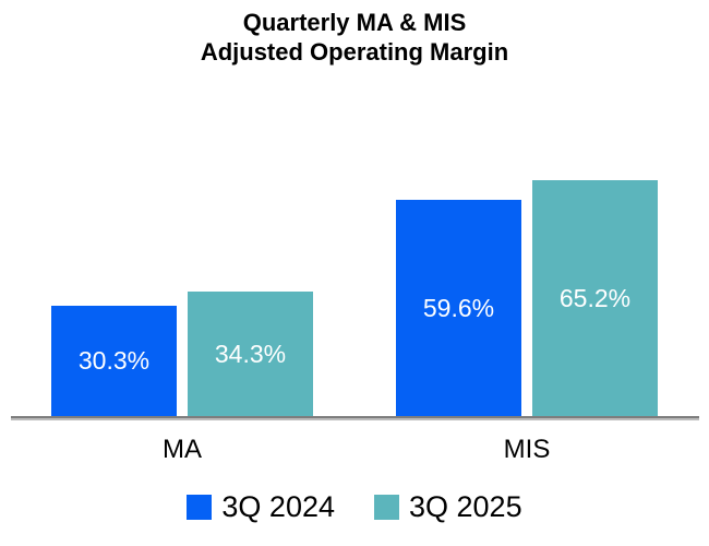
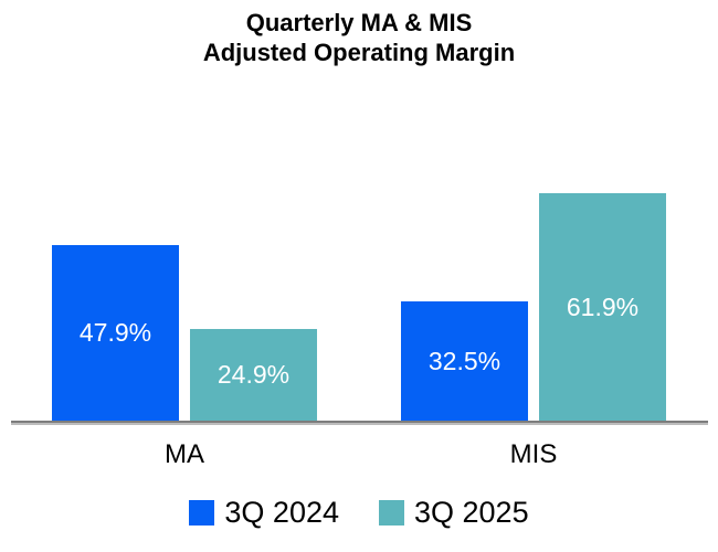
3Q 2024/MA: 30.3% -> 47.9%
3Q 2025/MA: 34.3% -> 24.9%
3Q 2024/MIS: 59.6% -> 32.5%
3Q 2025/MIS: 65.2% -> 61.9%
